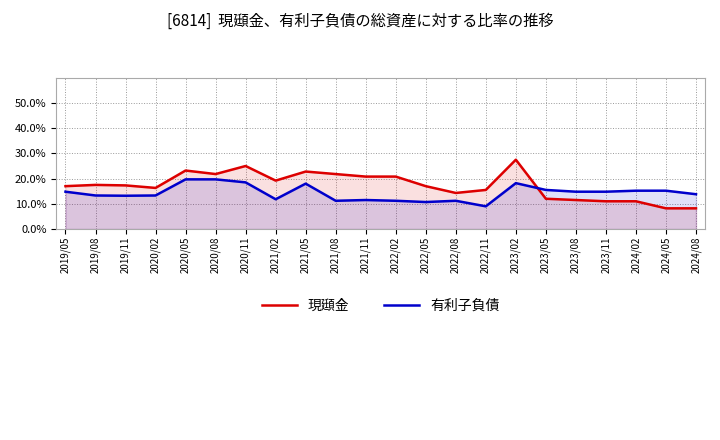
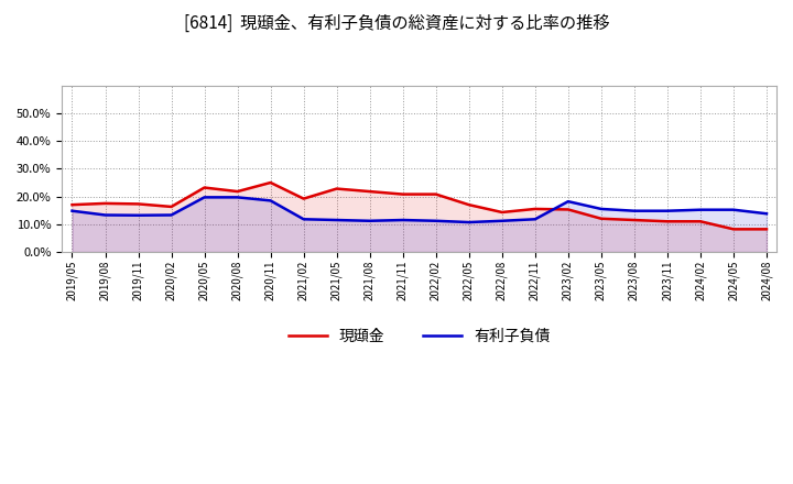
有利子負債/2021/05: 18.0% -> 11.5%
有利子負債/2022/11: 9.0% -> 11.8%
現頲金/2023/02: 27.5% -> 15.3%
